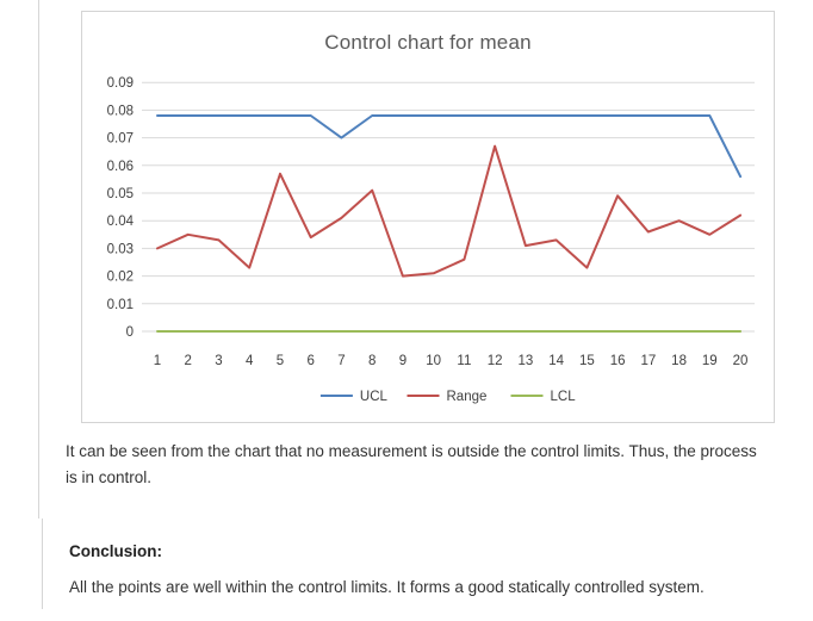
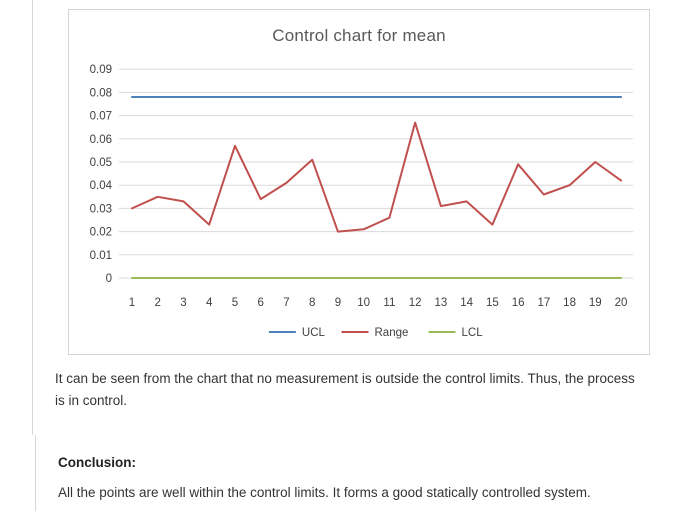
UCL/7: 0.070 -> 0.078
Range/19: 0.035 -> 0.050
UCL/20: 0.056 -> 0.078
